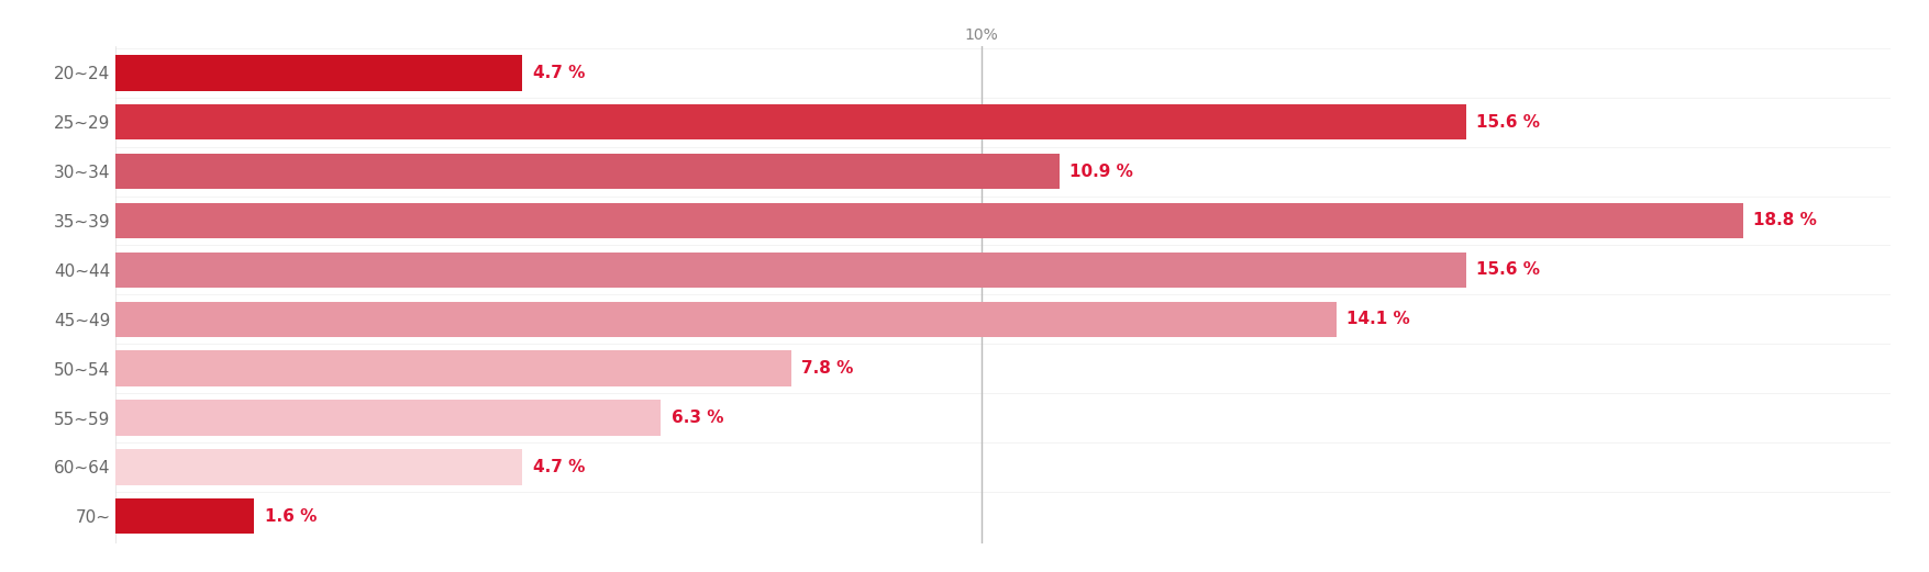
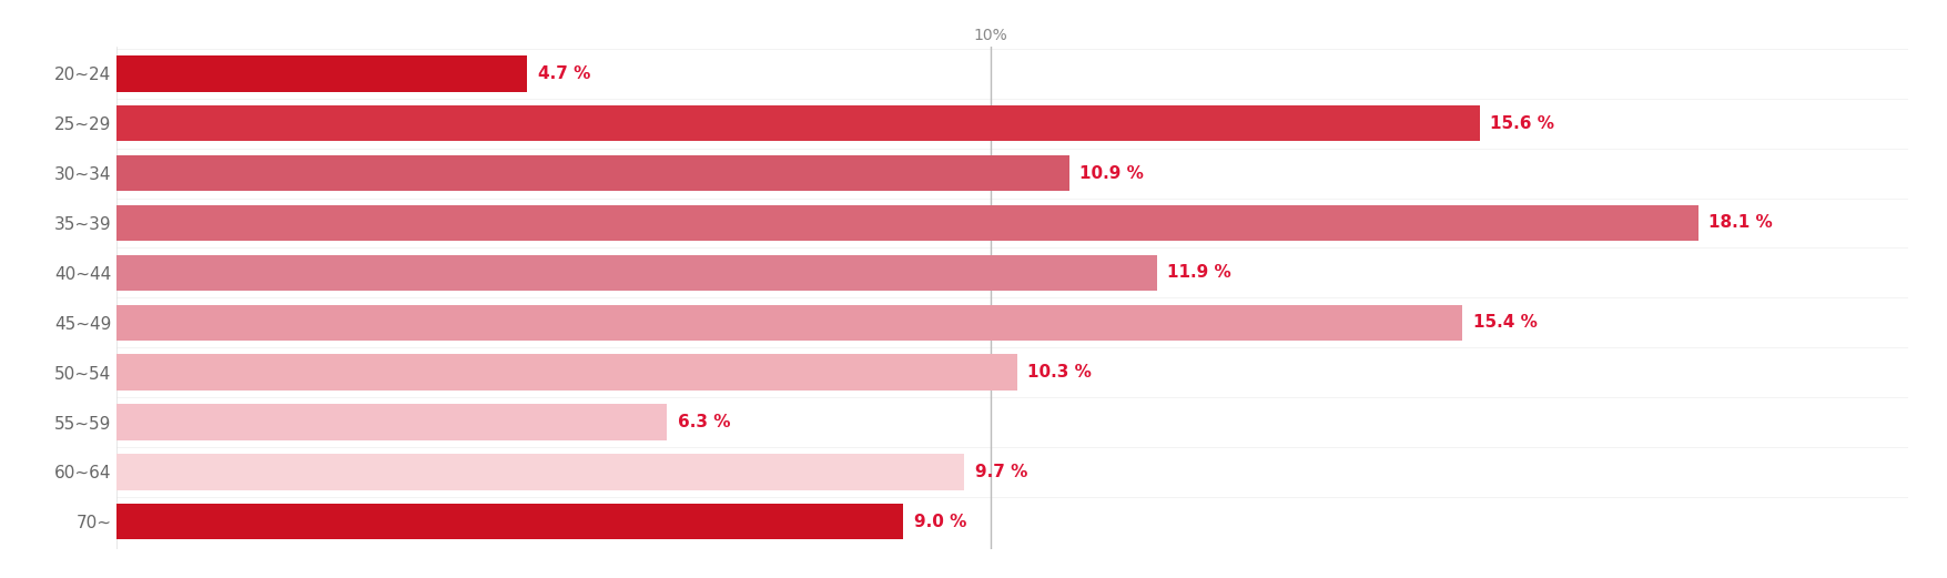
35~39: 18.8 -> 18.1
40~44: 15.6 -> 11.9
45~49: 14.1 -> 15.4
50~54: 7.8 -> 10.3
60~64: 4.7 -> 9.7
70~: 1.6 -> 9.0
